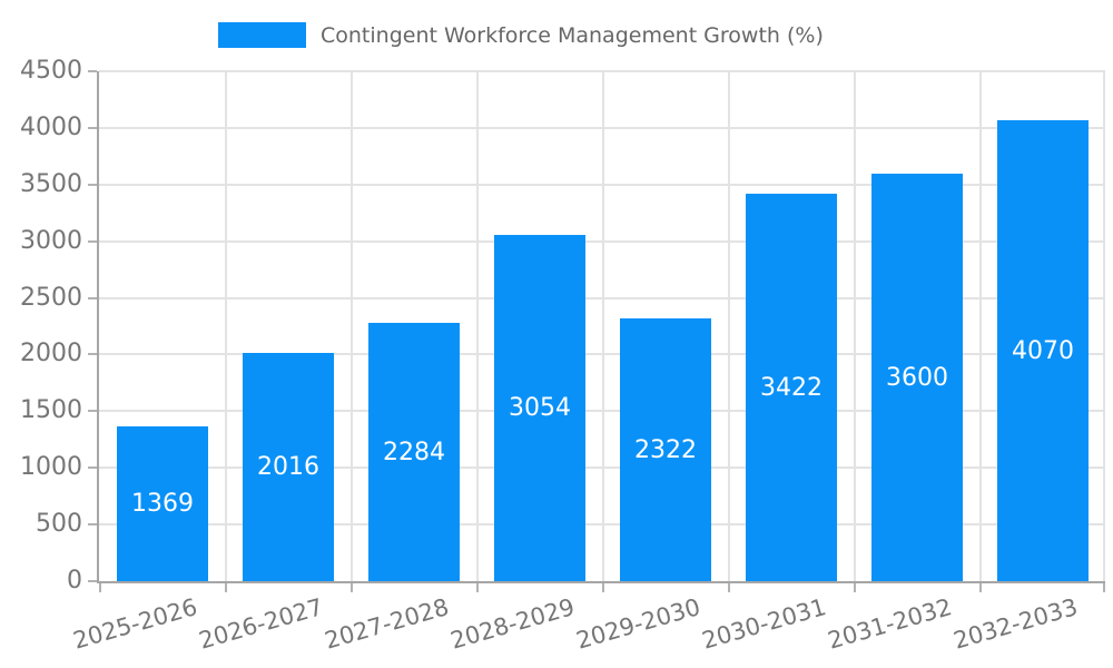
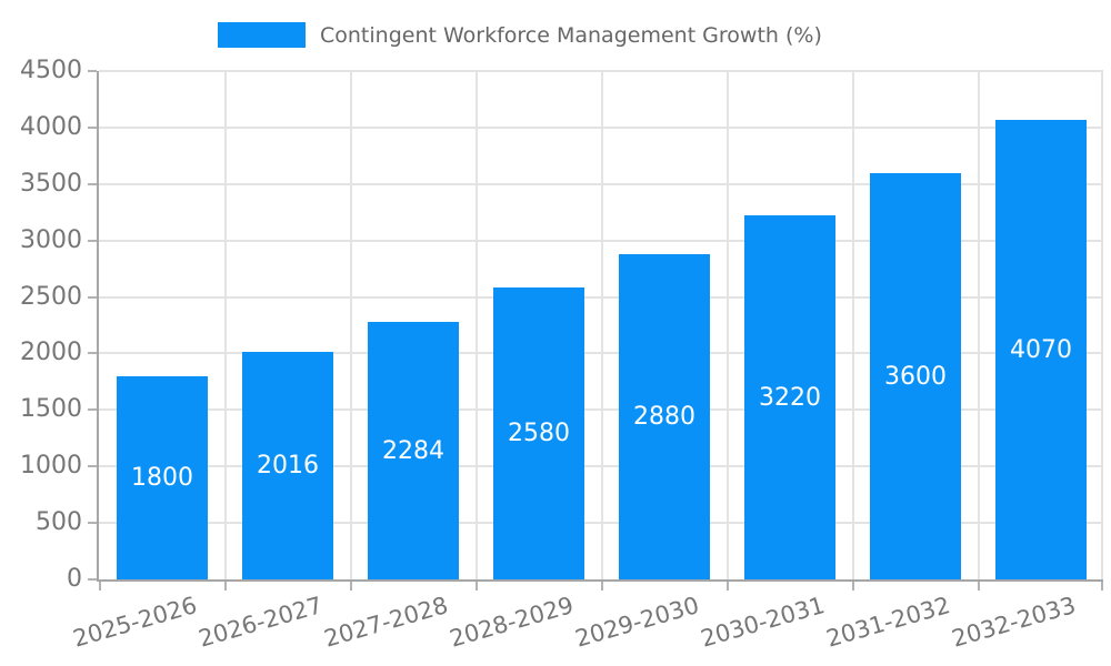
2025-2026: 1369 -> 1800
2028-2029: 3054 -> 2580
2029-2030: 2322 -> 2880
2030-2031: 3422 -> 3220
